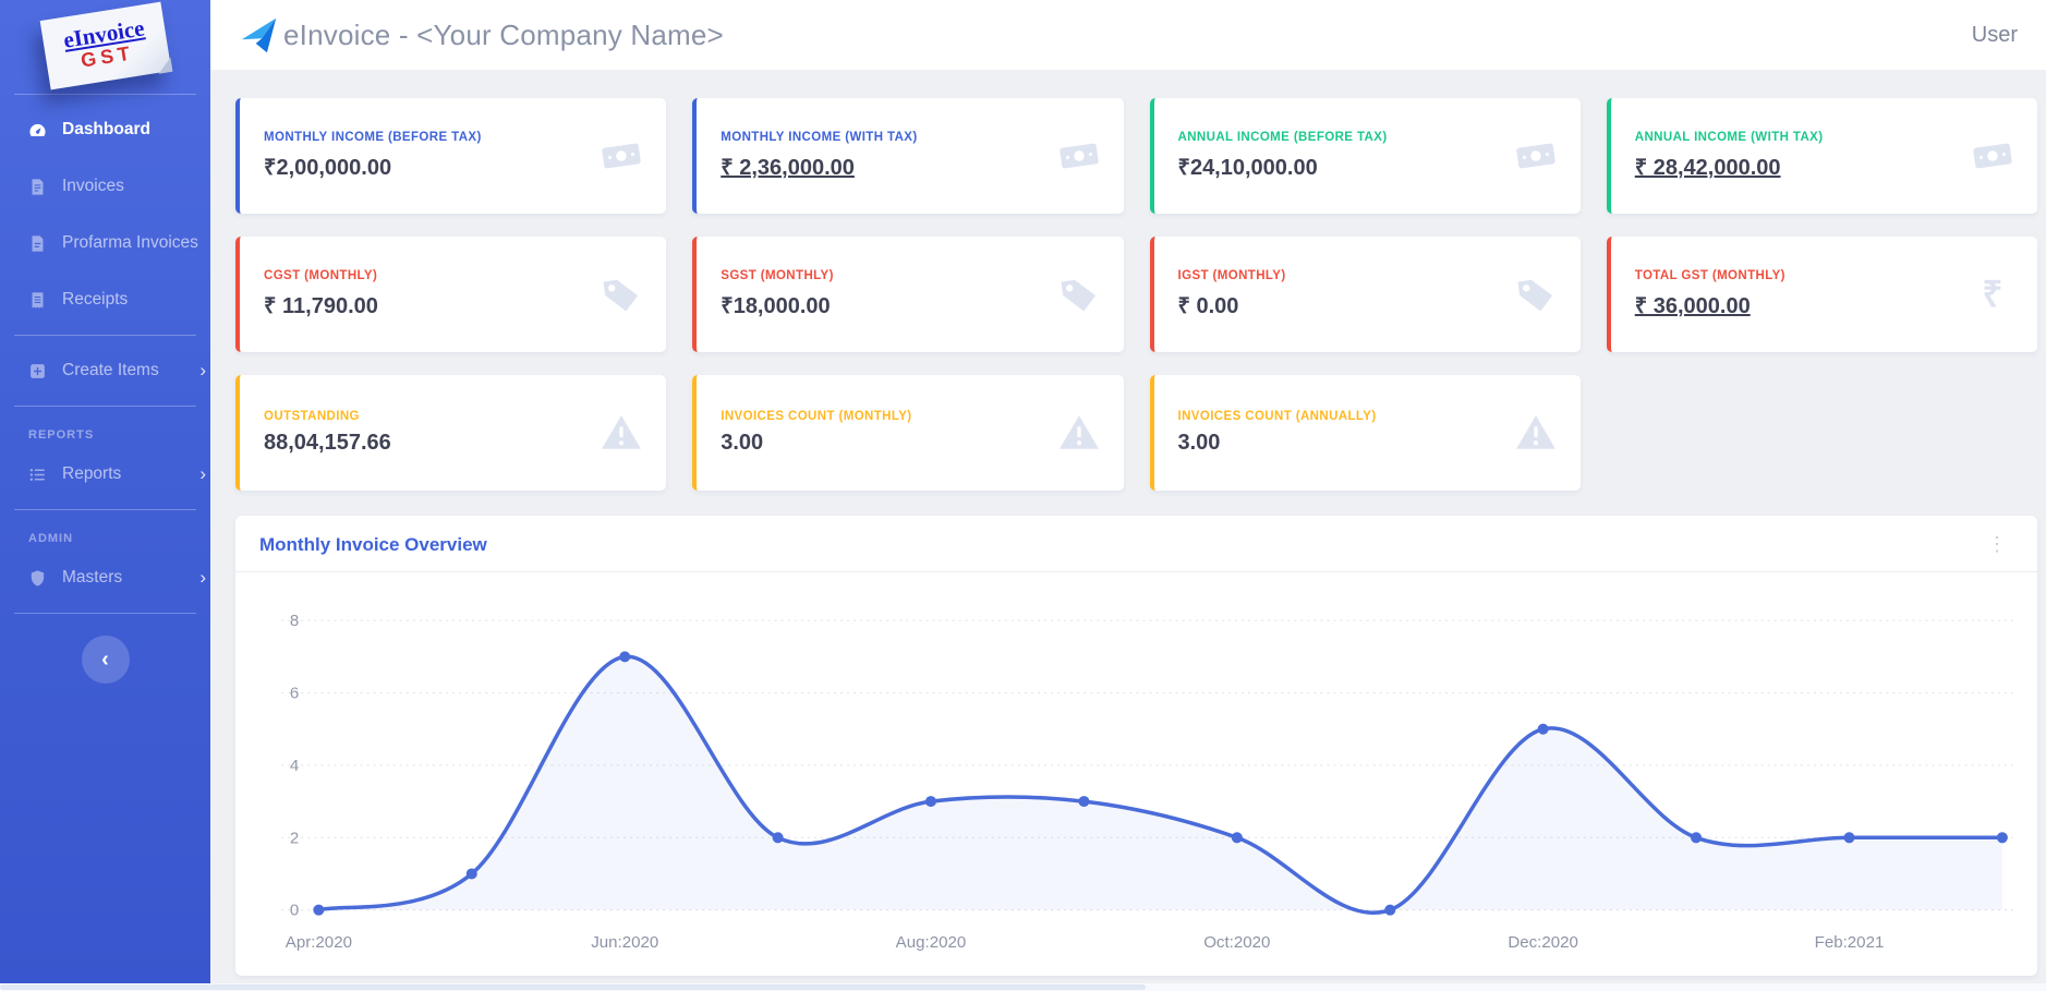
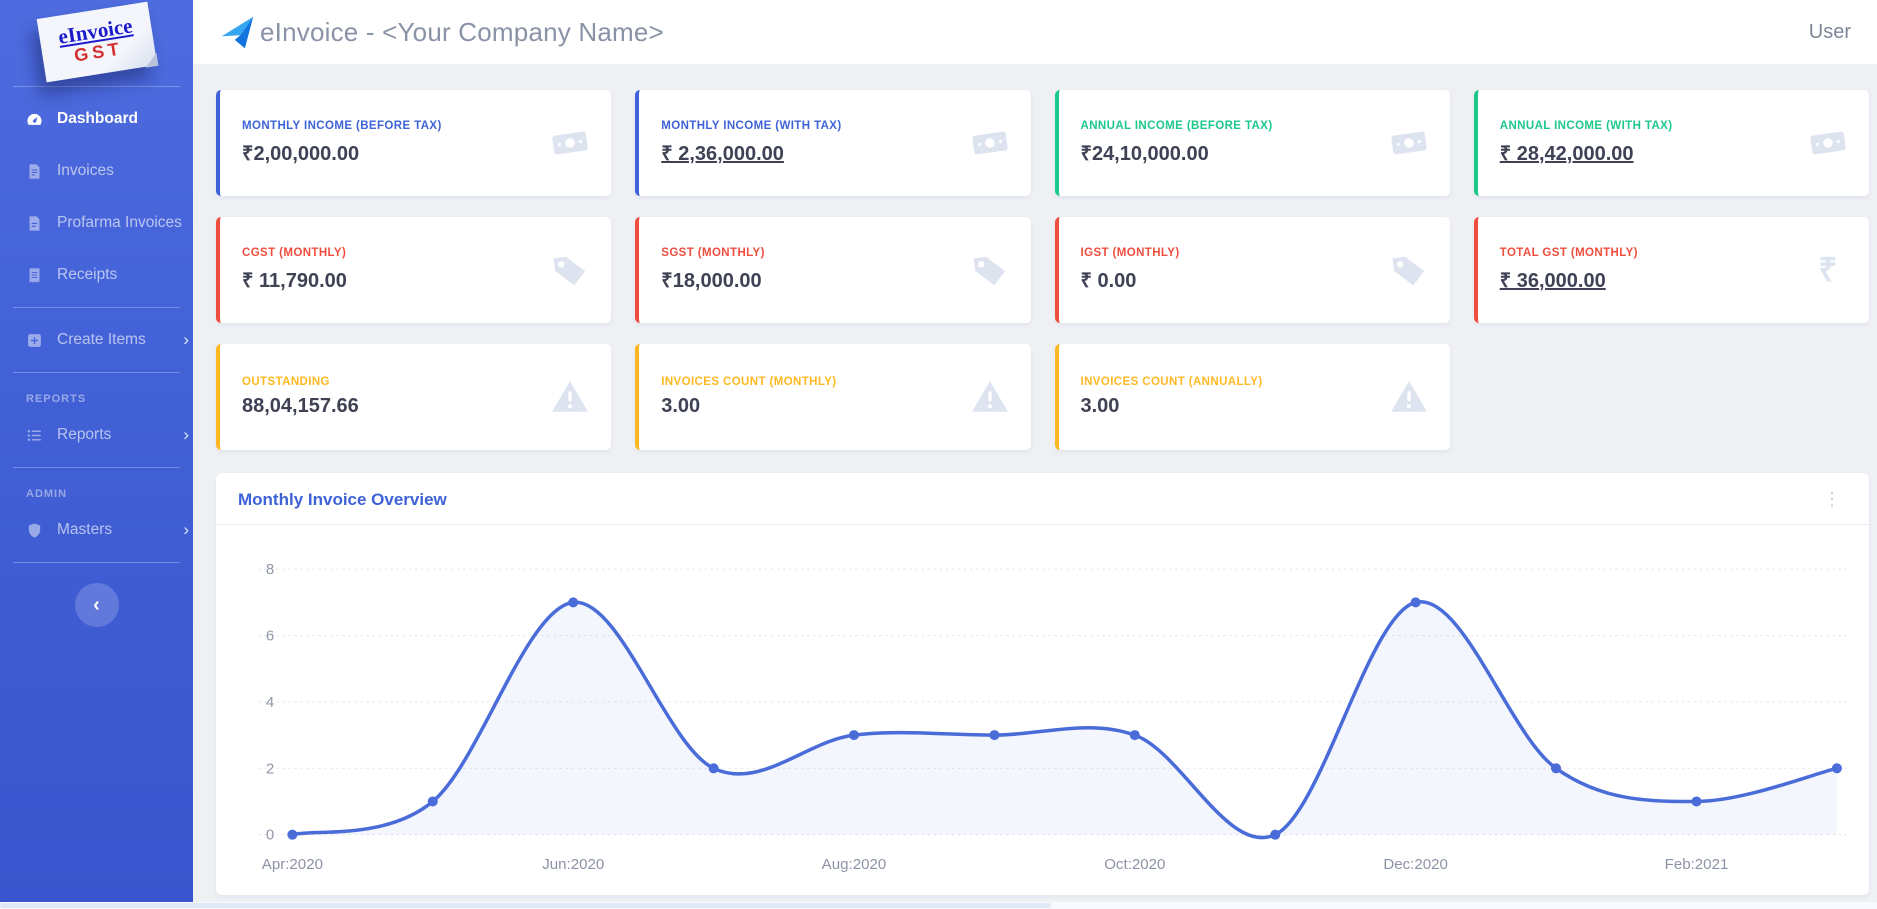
Oct:2020: 2 -> 3
Dec:2020: 5 -> 7
Feb:2021: 2 -> 1
